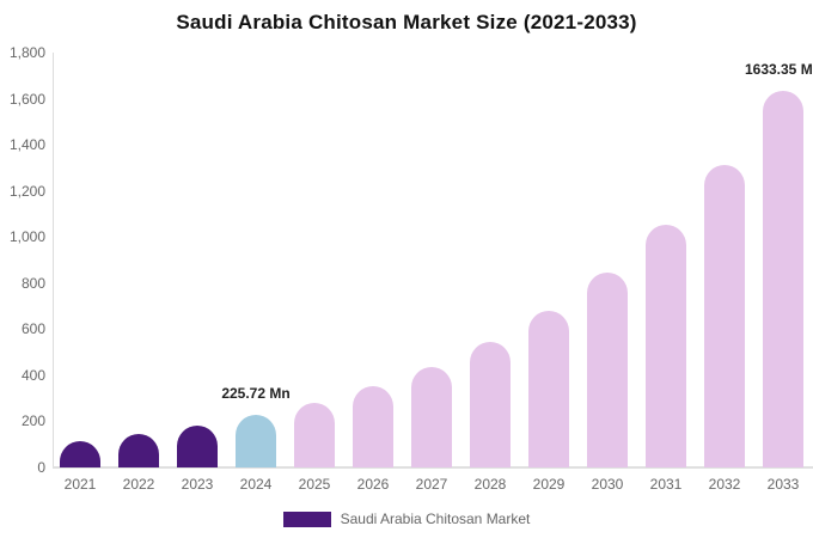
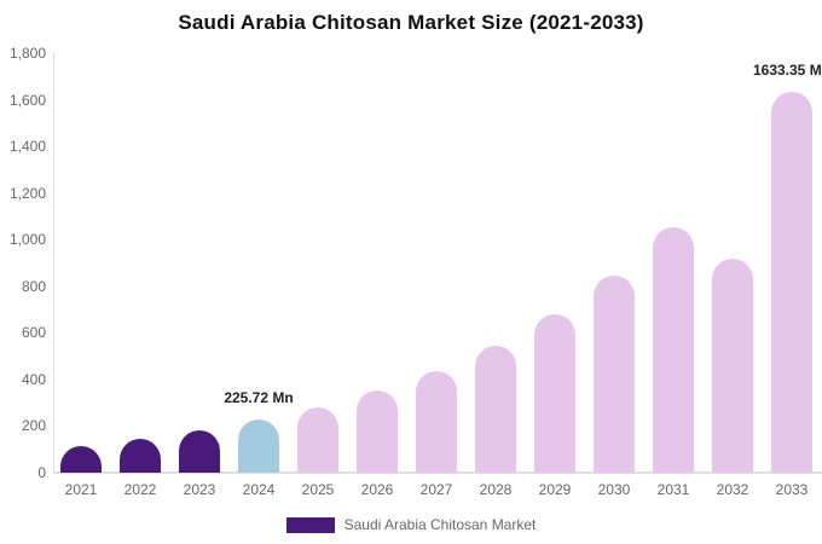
2032: 1310 -> 920
